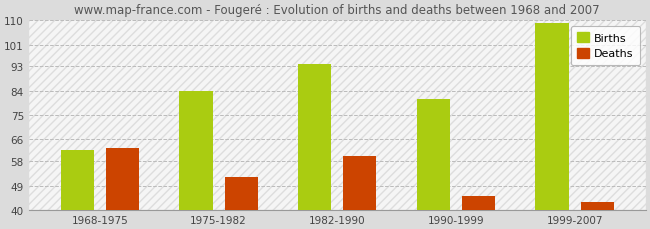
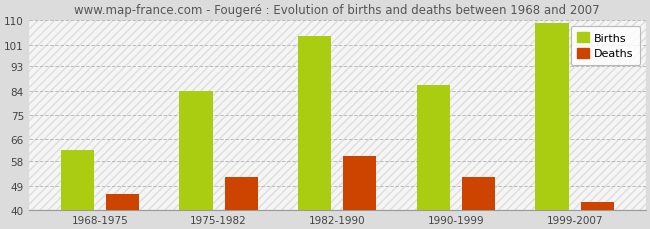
Deaths/1968-1975: 63 -> 46
Births/1982-1990: 94 -> 104
Births/1990-1999: 81 -> 86
Deaths/1990-1999: 45 -> 52
